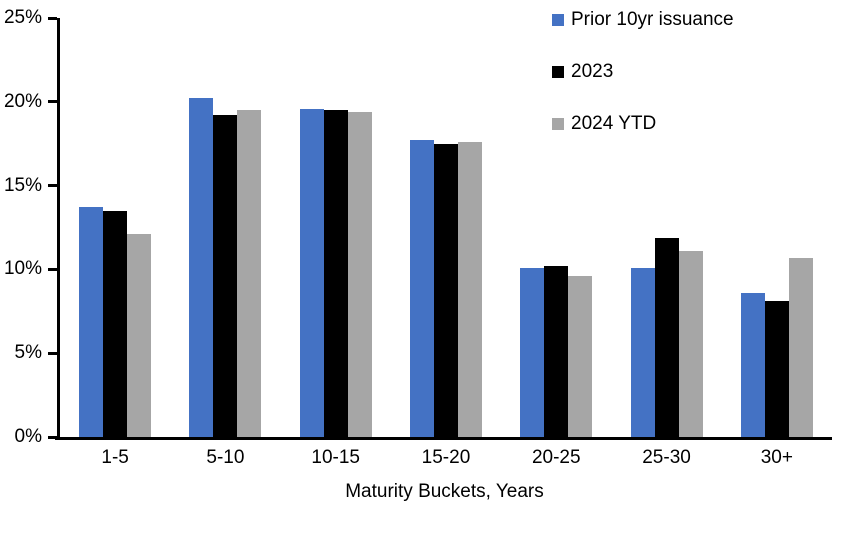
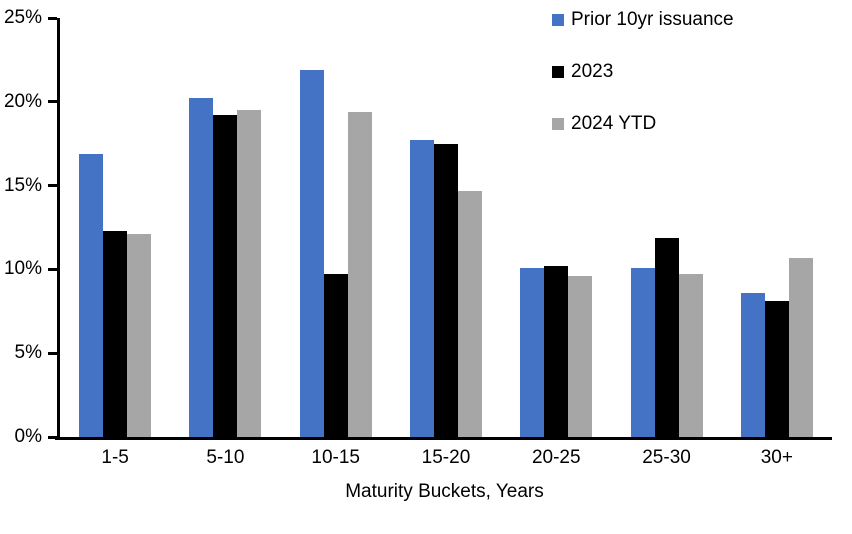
Prior 10yr issuance/1-5: 13.7% -> 16.9%
2023/1-5: 13.5% -> 12.3%
Prior 10yr issuance/10-15: 19.6% -> 21.9%
2023/10-15: 19.5% -> 9.7%
2024 YTD/15-20: 17.6% -> 14.7%
2024 YTD/25-30: 11.1% -> 9.7%
